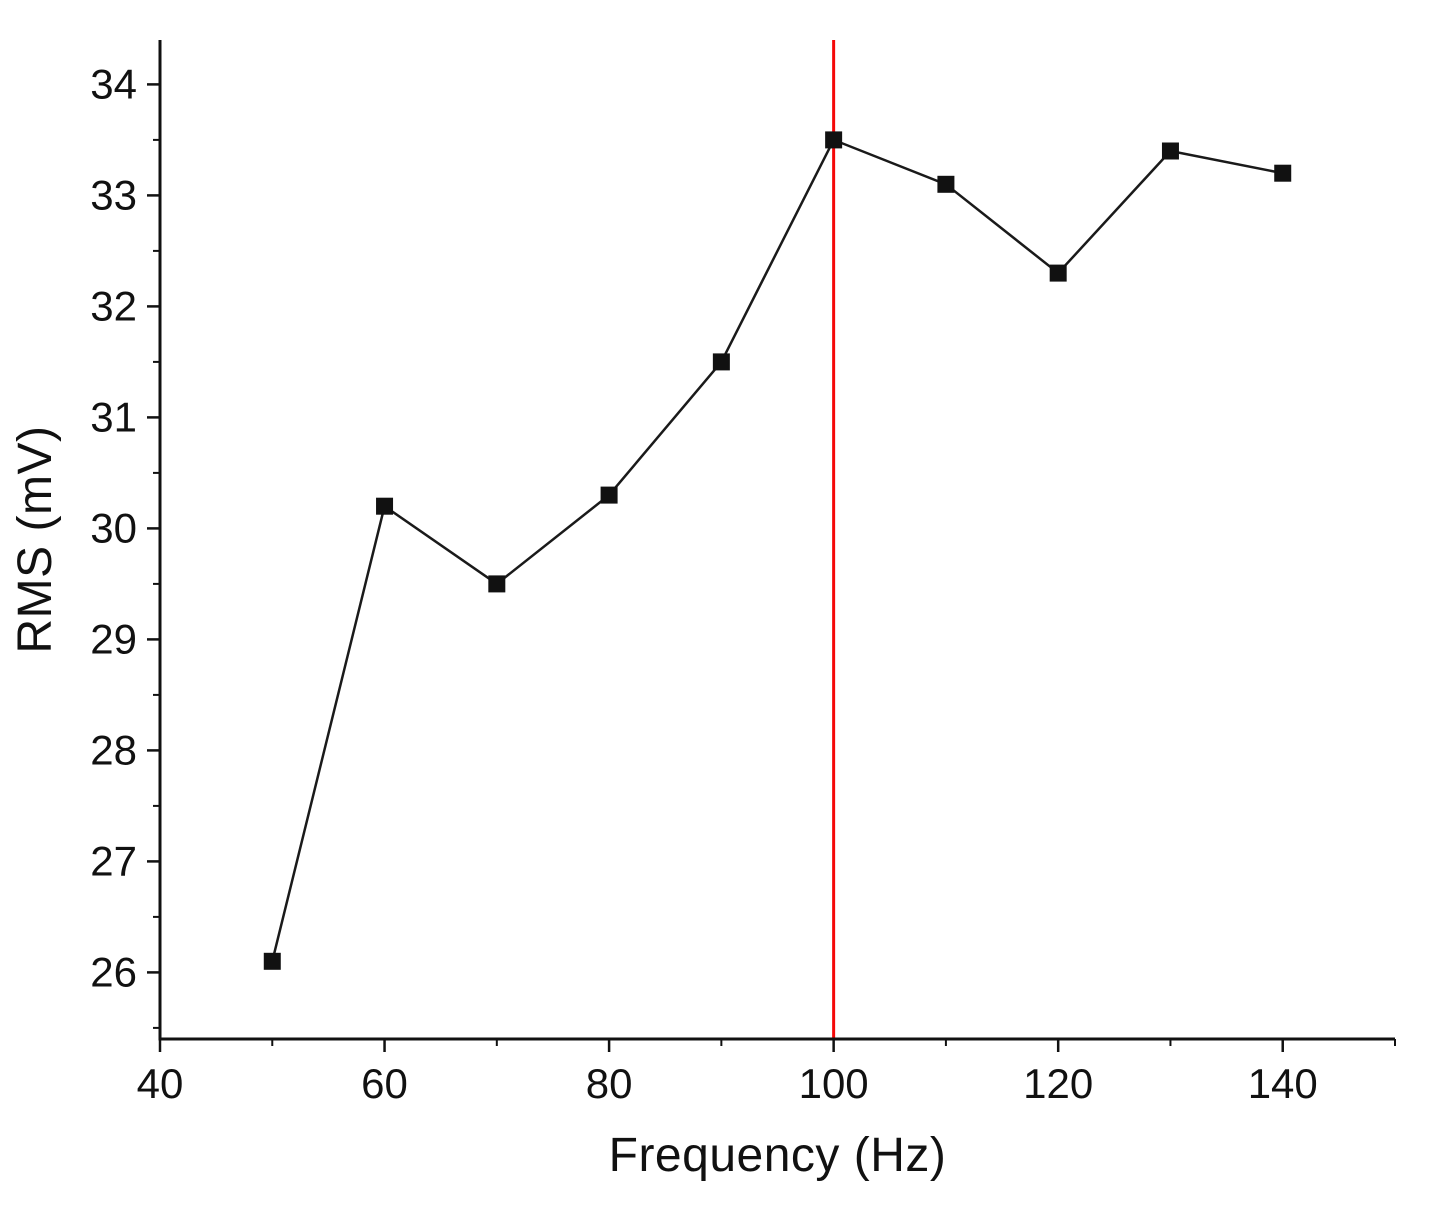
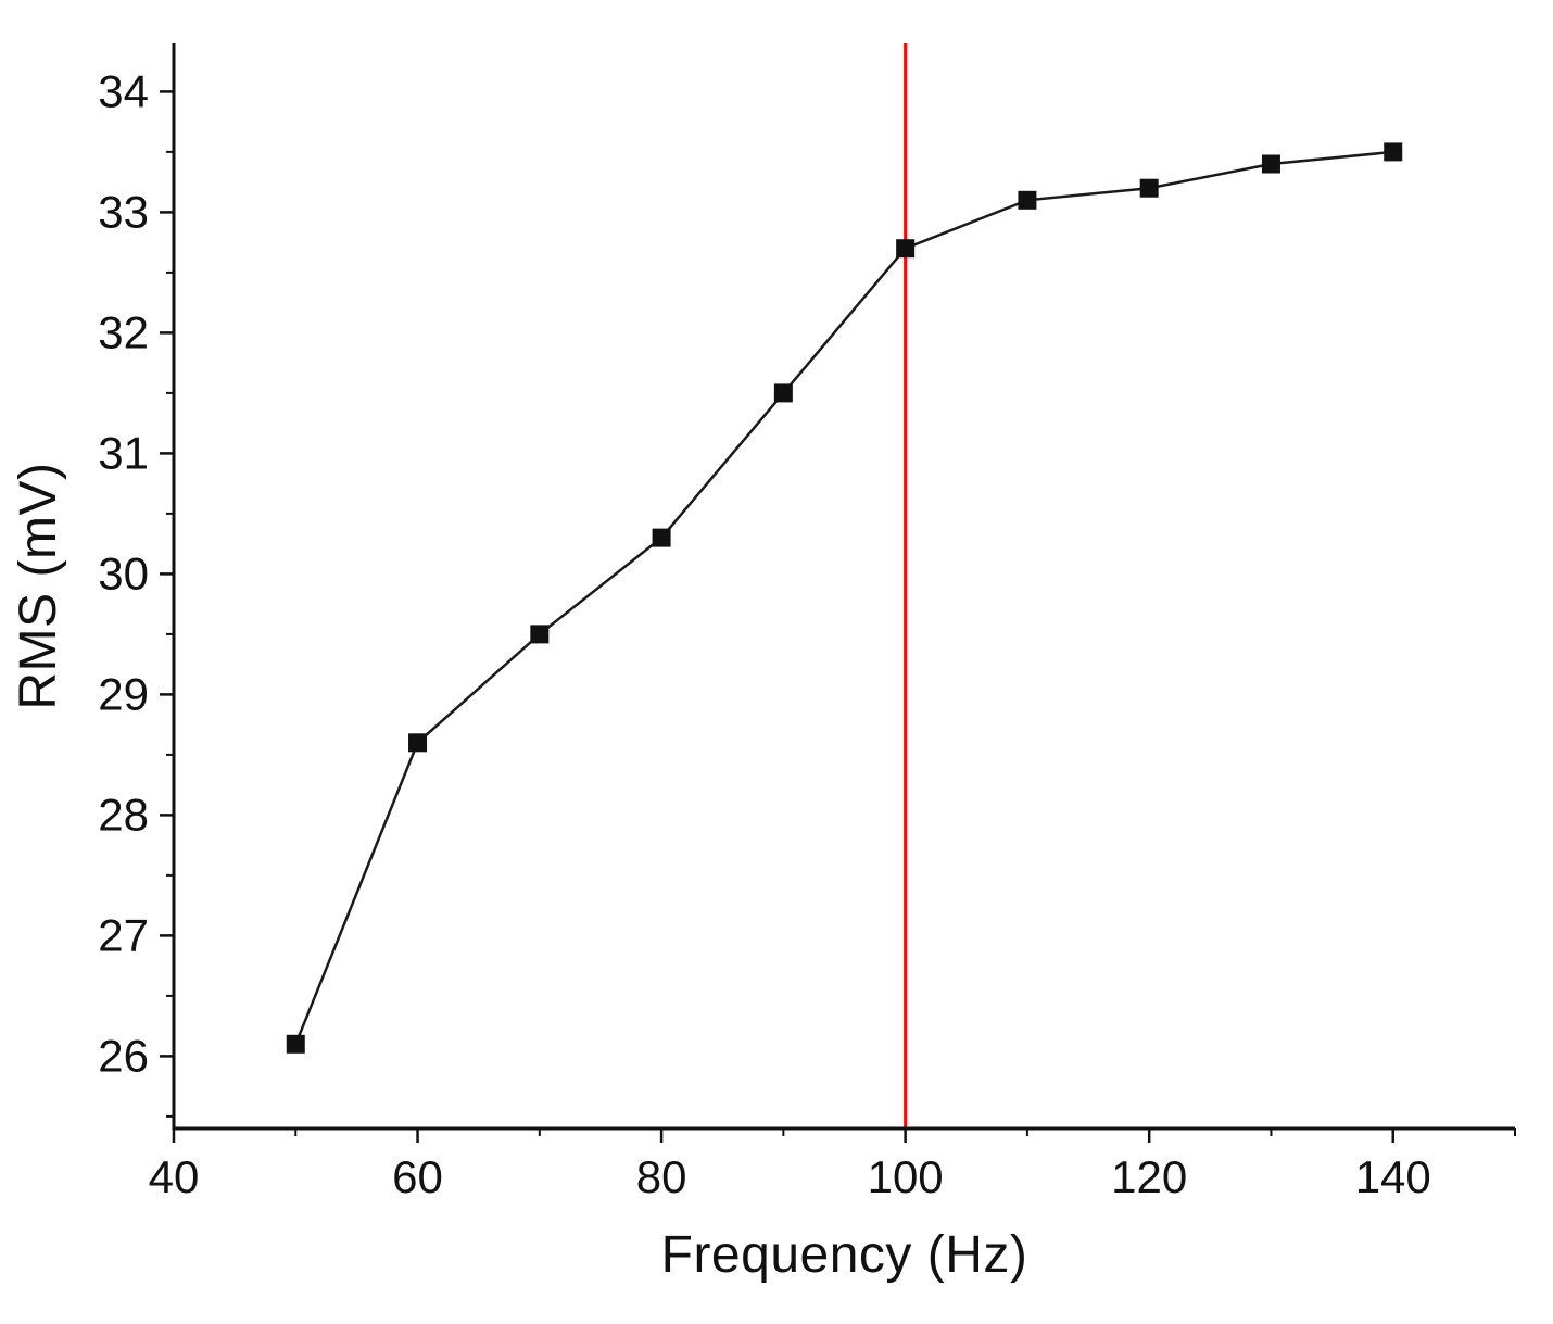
60: 30.2 -> 28.6
100: 33.5 -> 32.7
120: 32.3 -> 33.2
140: 33.2 -> 33.5
